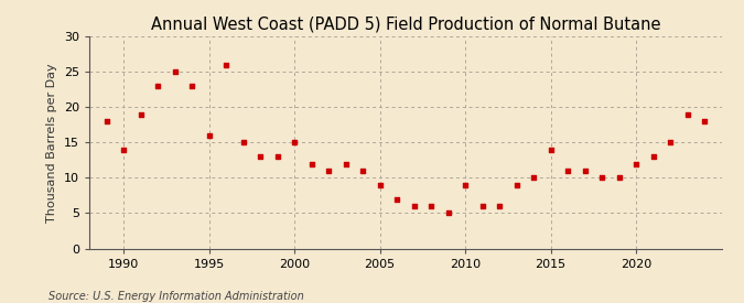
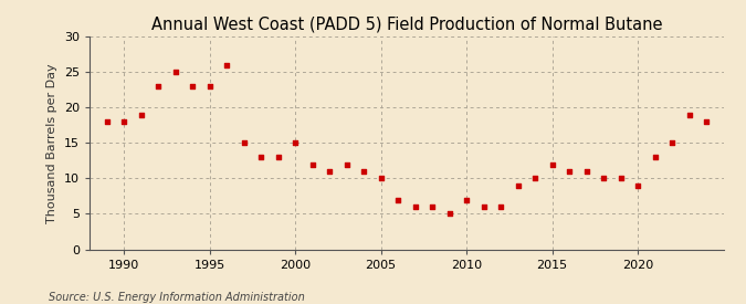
1990: 14 -> 18
1995: 16 -> 23
2005: 9 -> 10
2010: 9 -> 7
2015: 14 -> 12
2020: 12 -> 9
